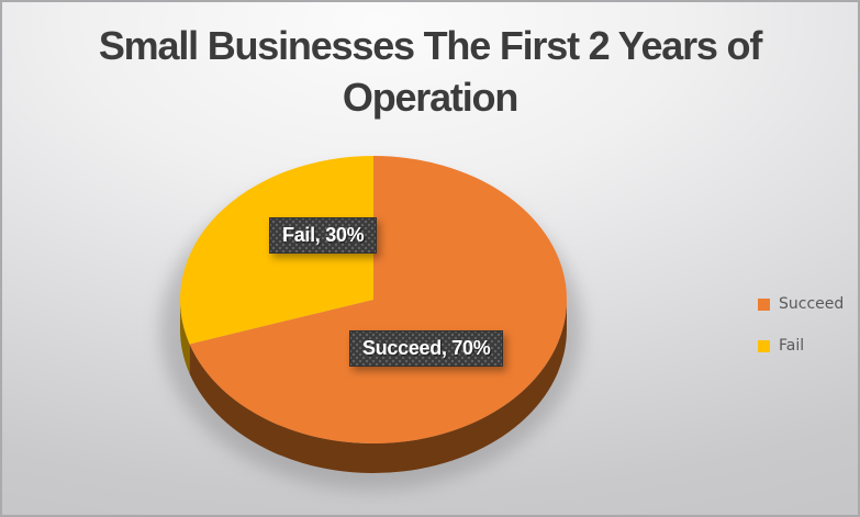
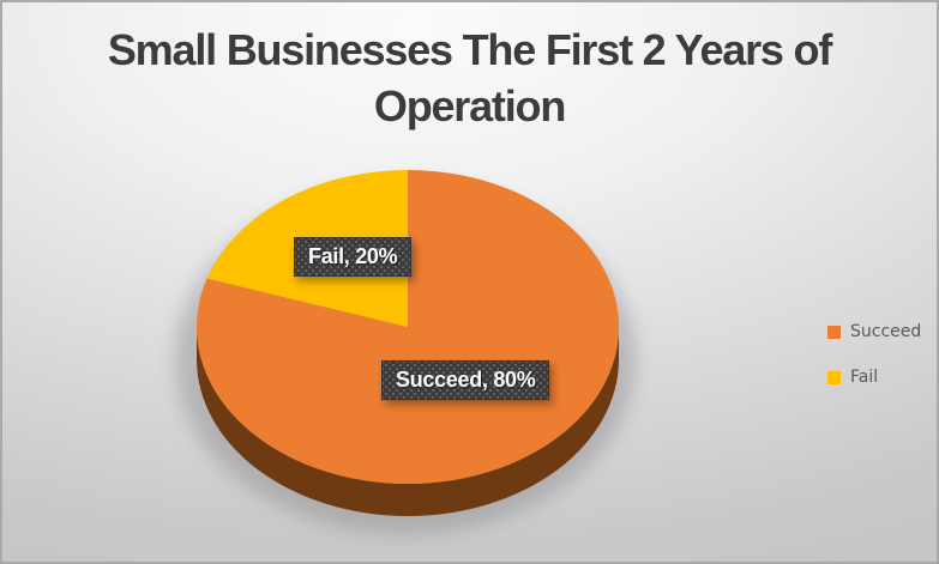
Succeed: 70% -> 80%
Fail: 30% -> 20%
